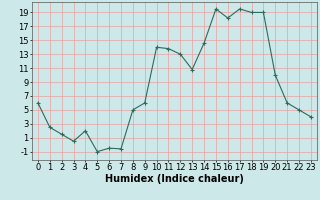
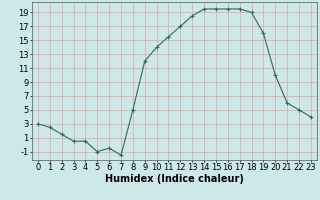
0: 6.0 -> 3.0
4: 2.0 -> 0.5
7: -0.6 -> -1.5
9: 6.0 -> 12.0
11: 13.8 -> 15.5
12: 13.0 -> 17.0
13: 10.8 -> 18.5
14: 14.6 -> 19.5
16: 18.2 -> 19.5
19: 19.0 -> 16.0
